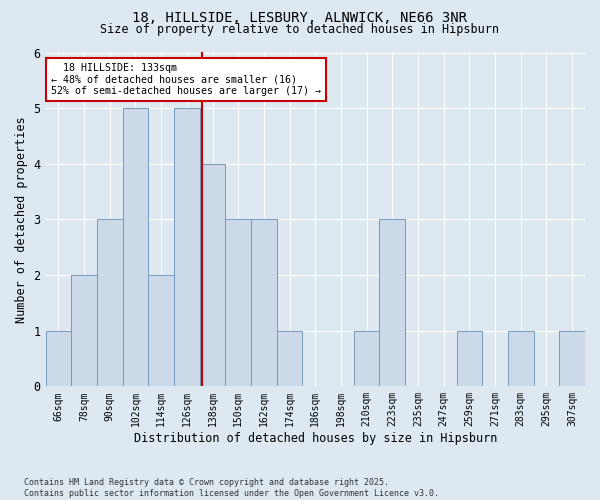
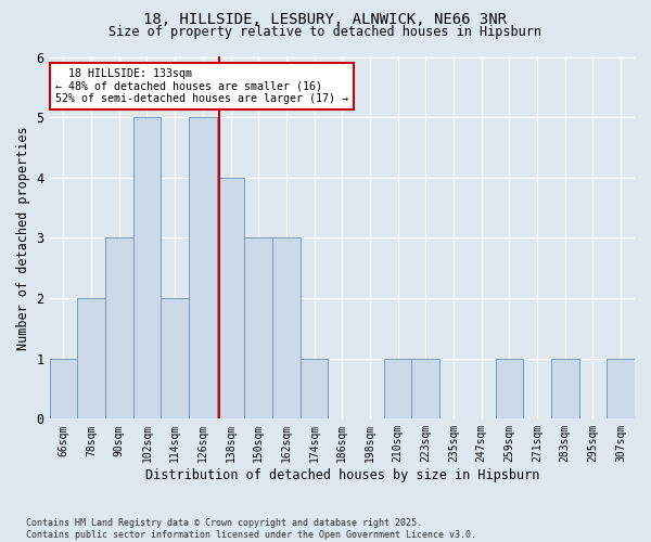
223sqm: 3 -> 1
